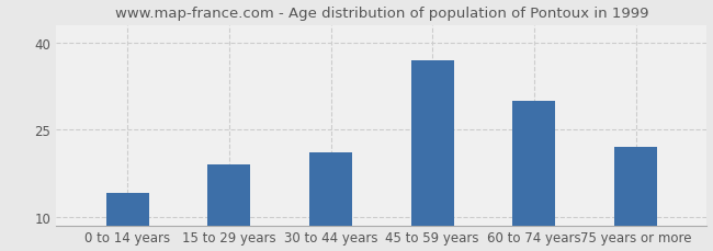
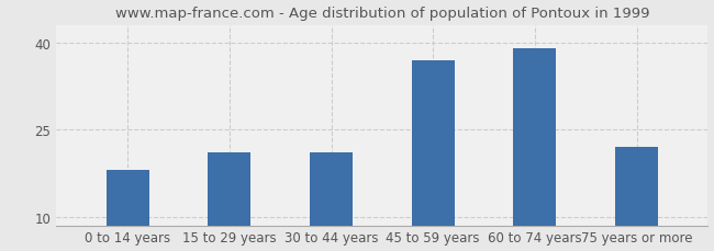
0 to 14 years: 14 -> 18
15 to 29 years: 19 -> 21
60 to 74 years: 30 -> 39
